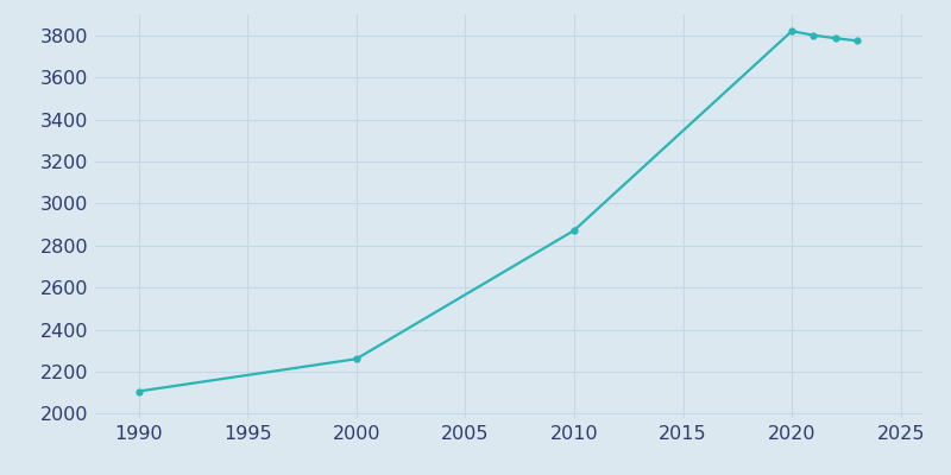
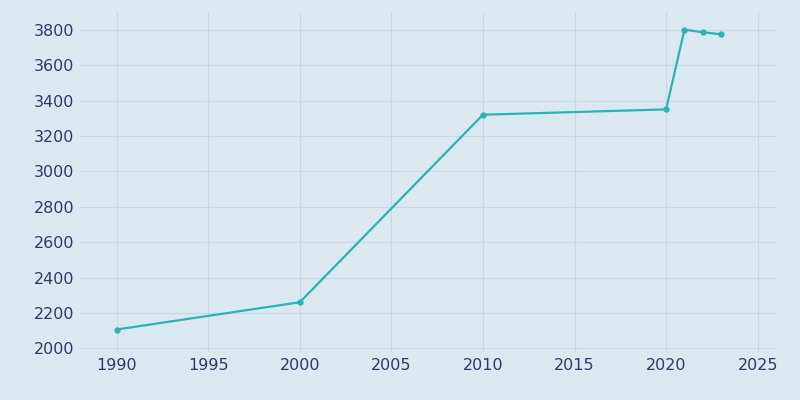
2010: 2870 -> 3320
2020: 3820 -> 3350
